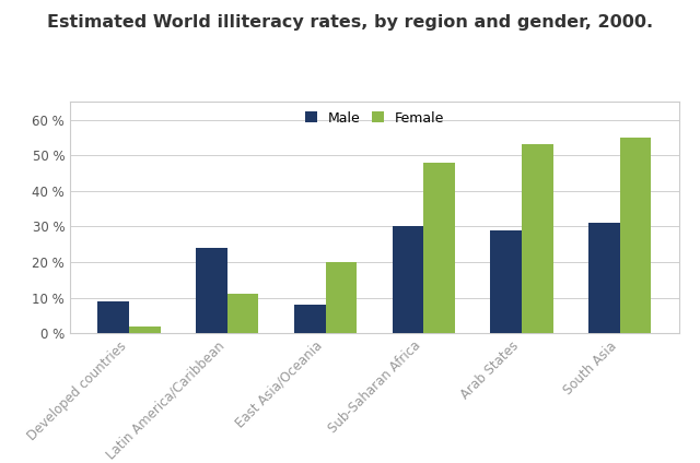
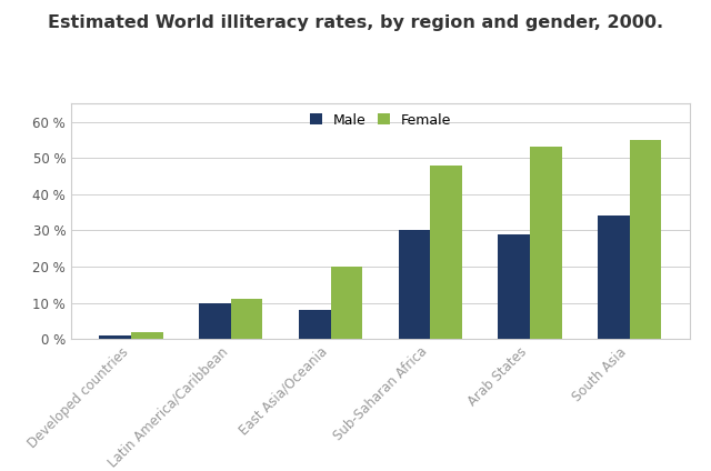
Male/Developed countries: 9 % -> 1 %
Male/Latin America/Caribbean: 24 % -> 10 %
Male/South Asia: 31 % -> 34 %
